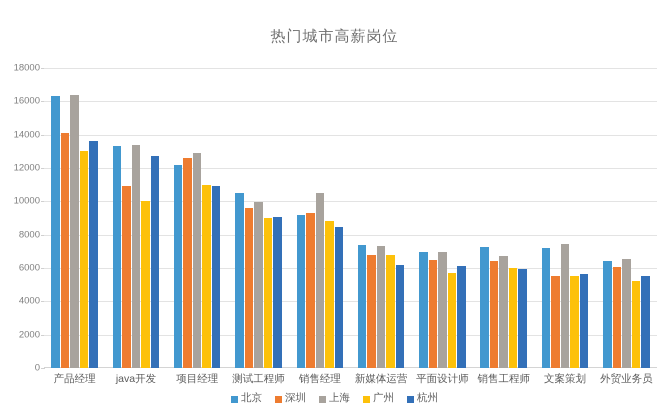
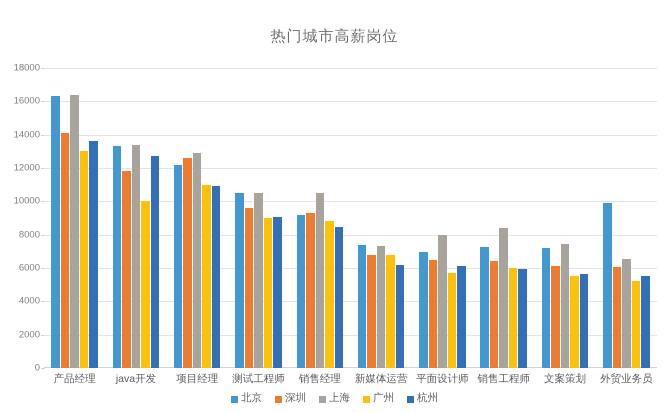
深圳/java开发: 11000 -> 11800
上海/测试工程师: 10000 -> 10500
上海/平面设计师: 7000 -> 8000
上海/销售工程师: 6700 -> 8400
深圳/文案策划: 5500 -> 6100
北京/外贸业务员: 6400 -> 9900
